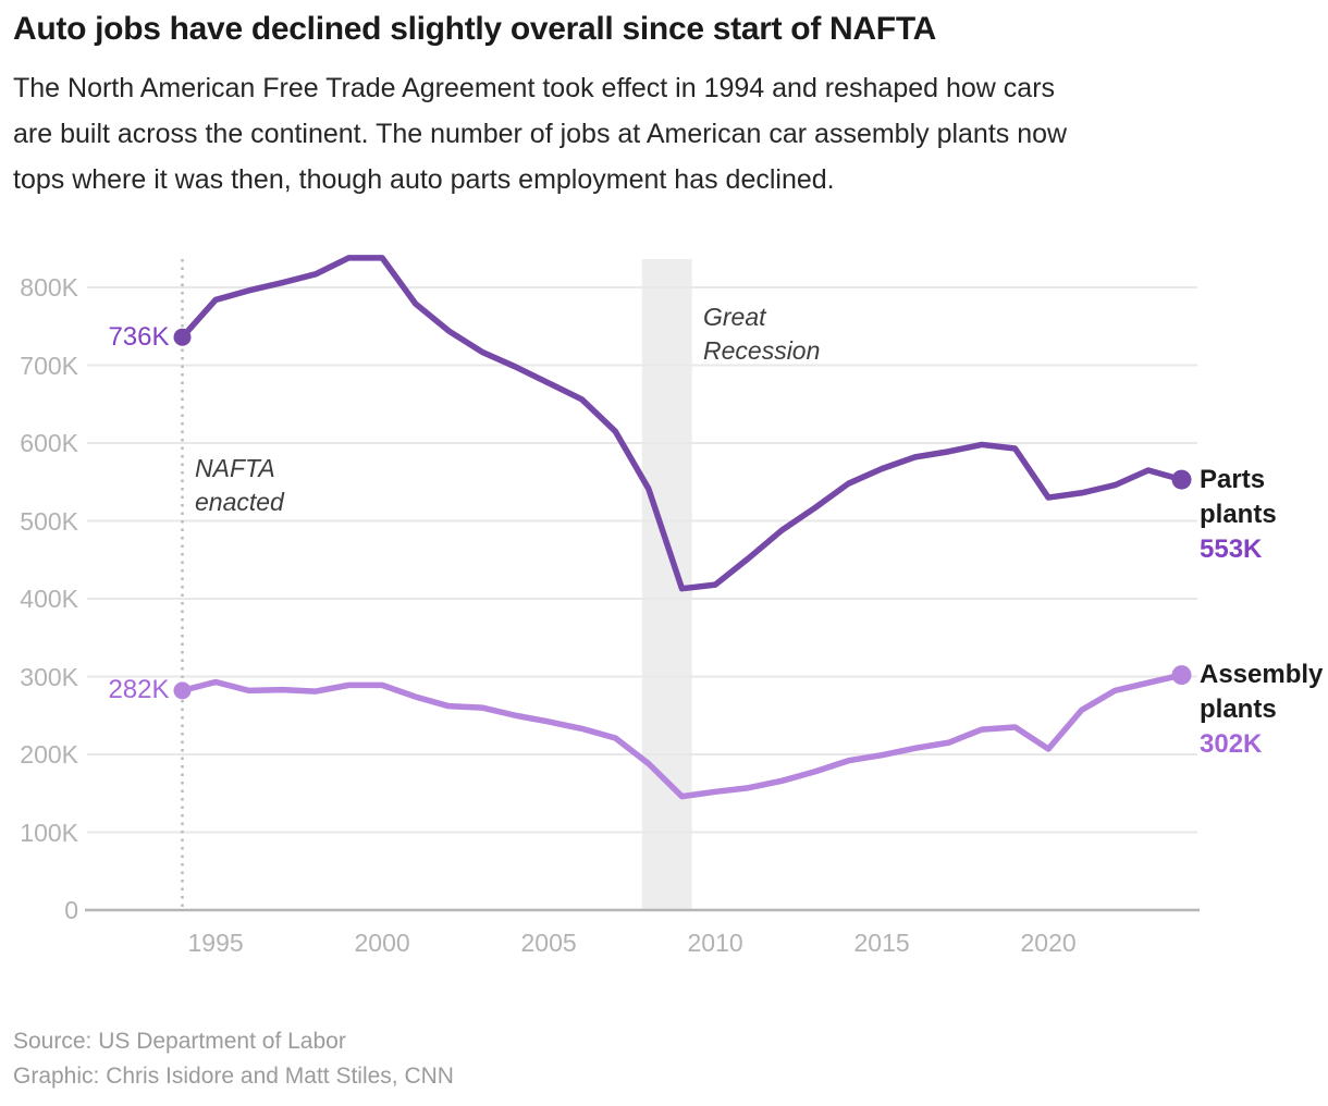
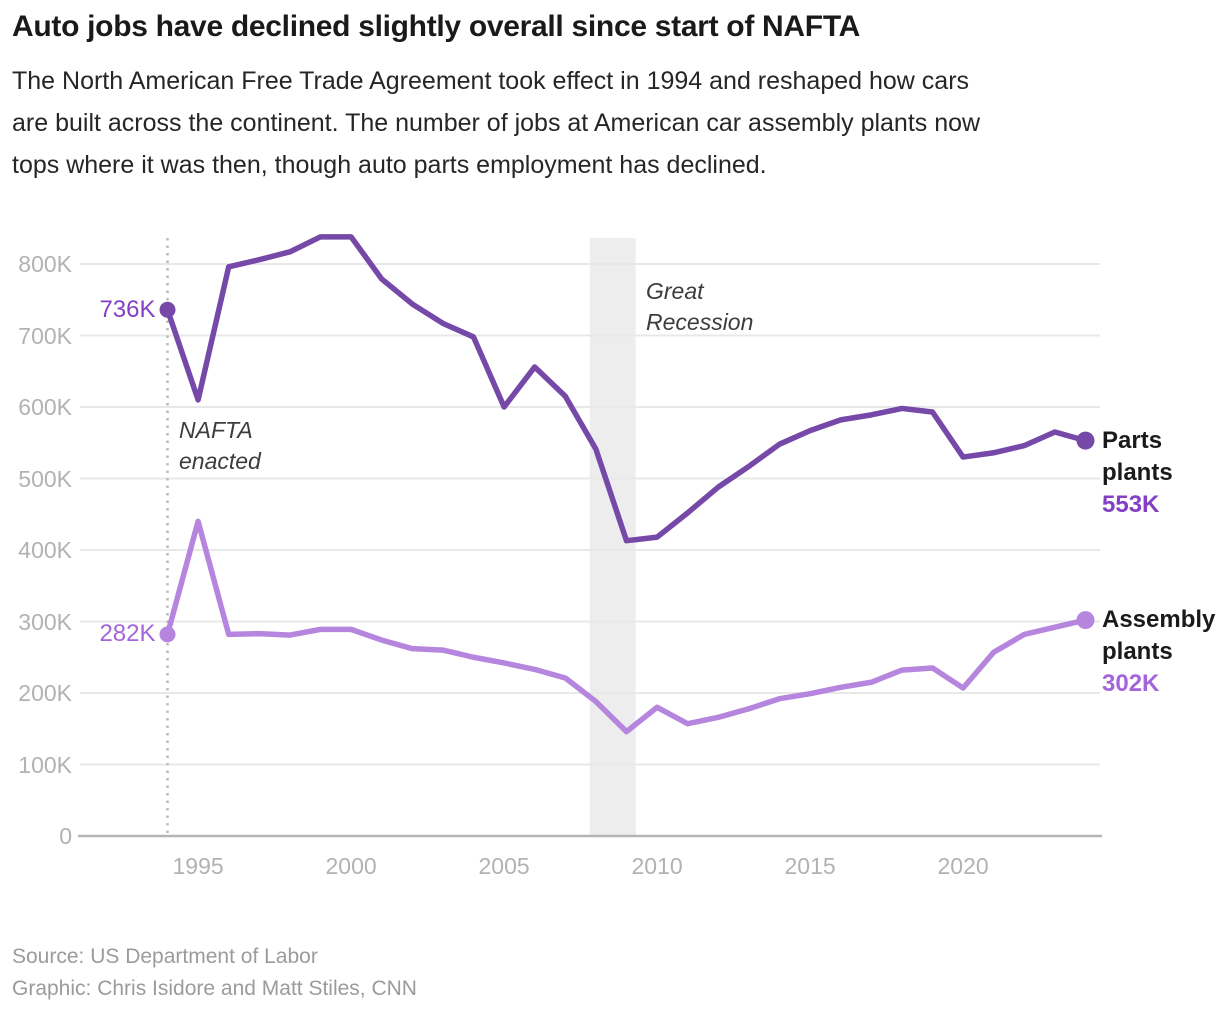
Parts plants/1995: 780K -> 610K
Assembly plants/1995: 290K -> 440K
Parts plants/2005: 680K -> 600K
Assembly plants/2010: 150K -> 180K
